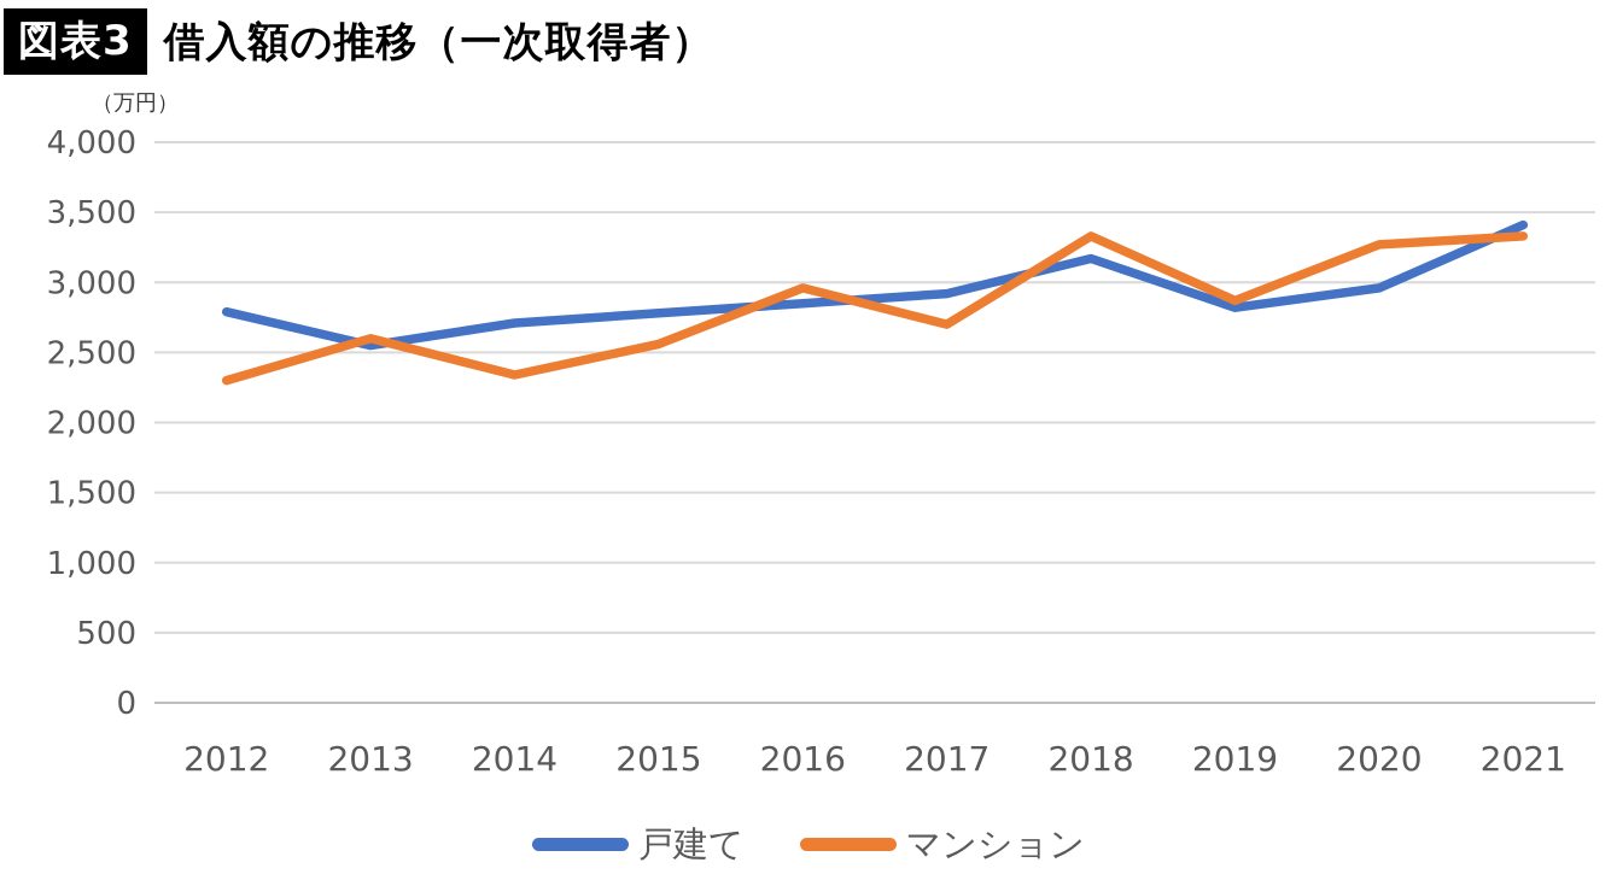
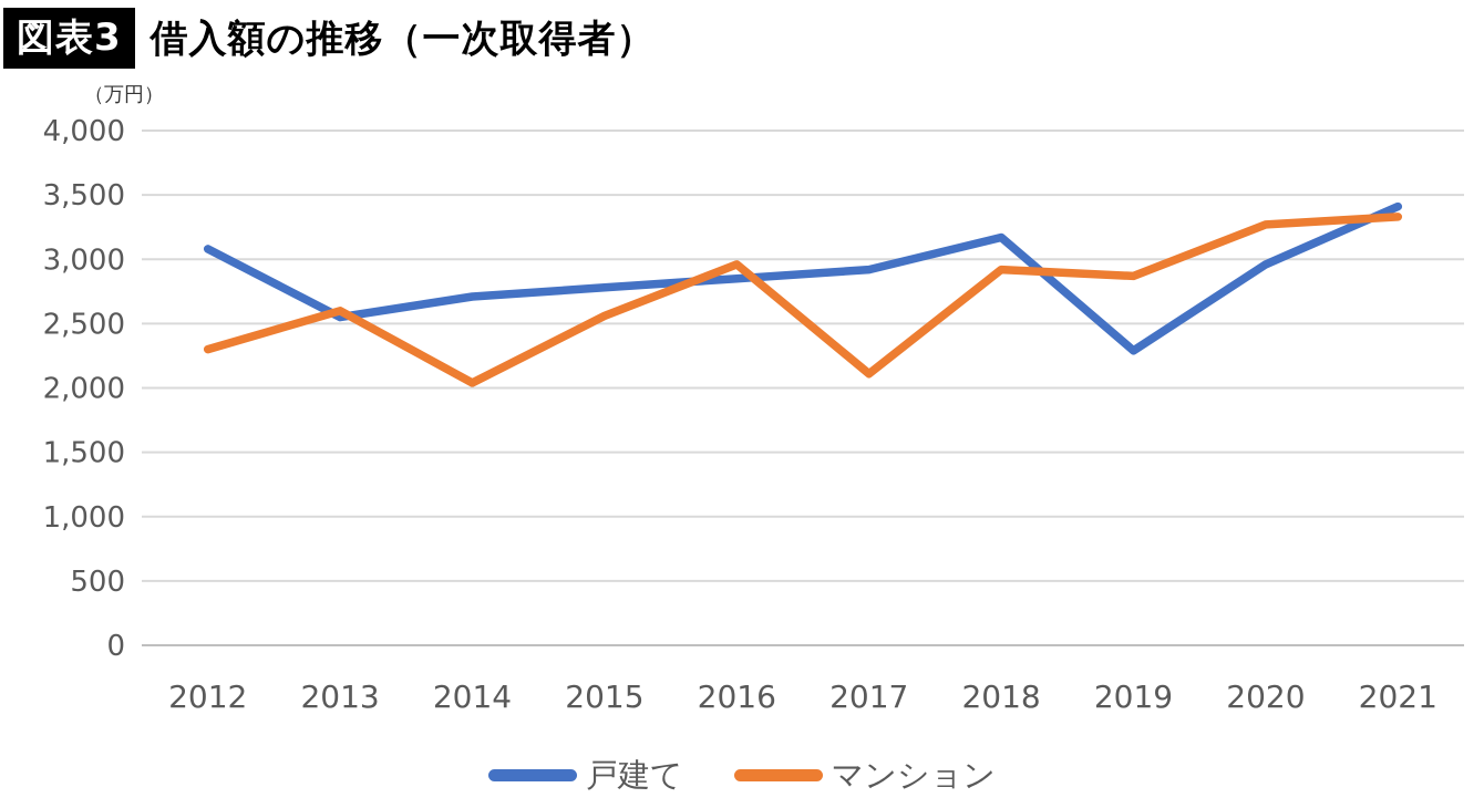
戸建て/2012: 2790 -> 3080
マンション/2014: 2340 -> 2040
マンション/2017: 2700 -> 2110
マンション/2018: 3330 -> 2920
戸建て/2019: 2820 -> 2290
